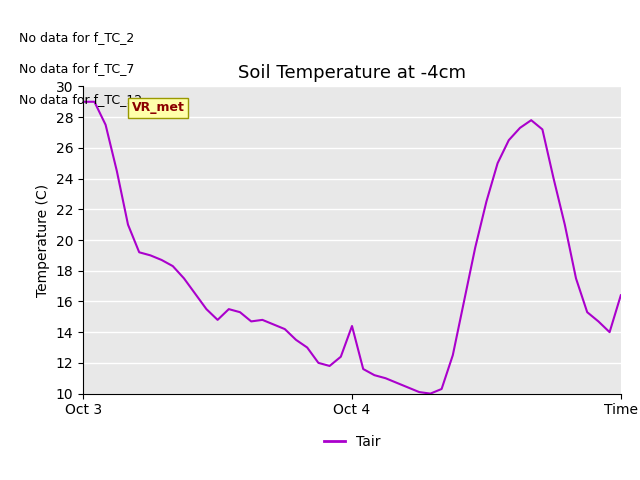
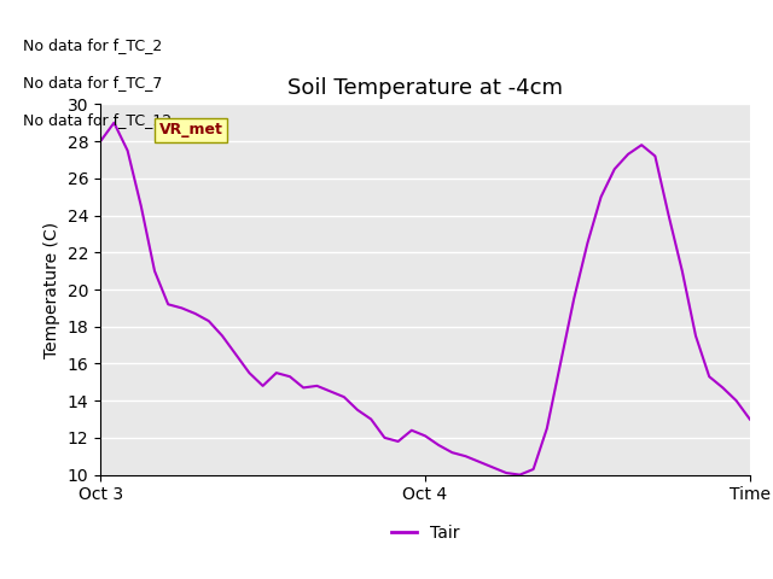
Oct 3: 29.0 -> 28.0
Oct 4: 14.4 -> 12.1
Time: 16.4 -> 13.0
